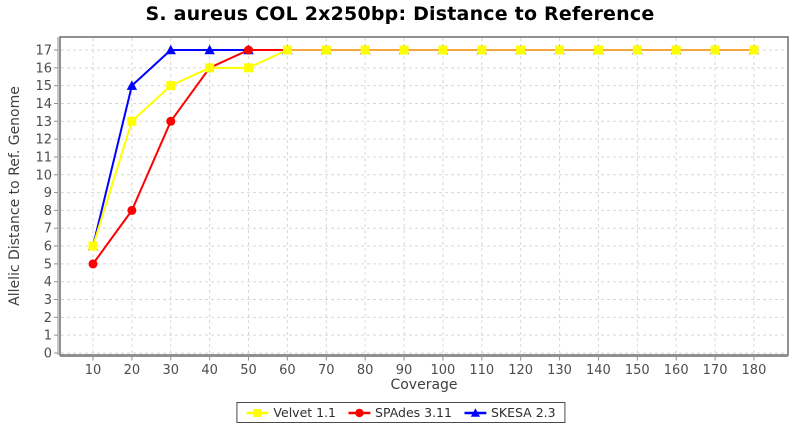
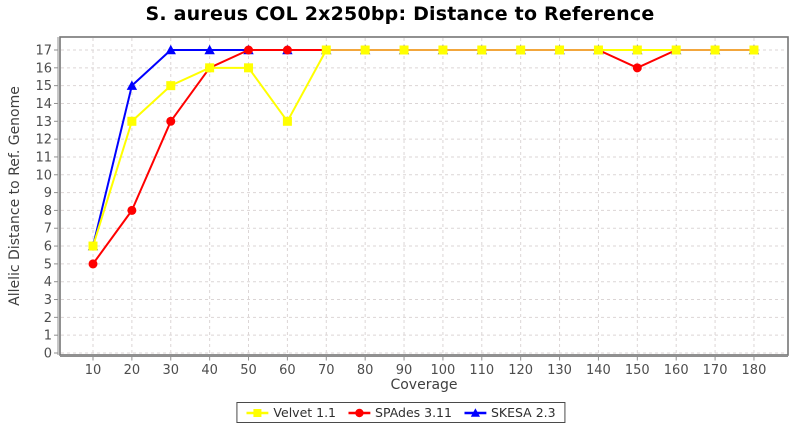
Velvet 1.1/60: 17 -> 13
SPAdes 3.11/150: 17 -> 16
